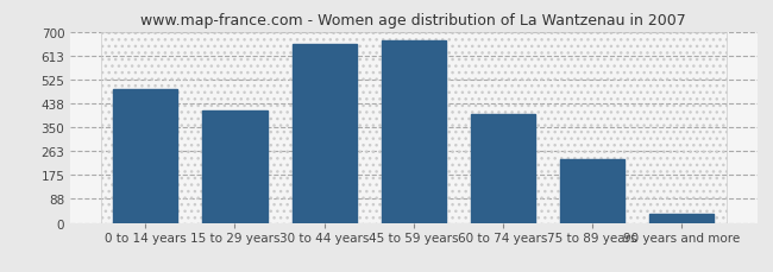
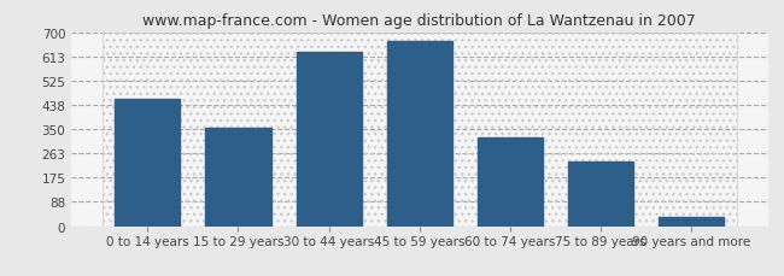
0 to 14 years: 490 -> 460
15 to 29 years: 410 -> 355
30 to 44 years: 655 -> 630
60 to 74 years: 400 -> 320
